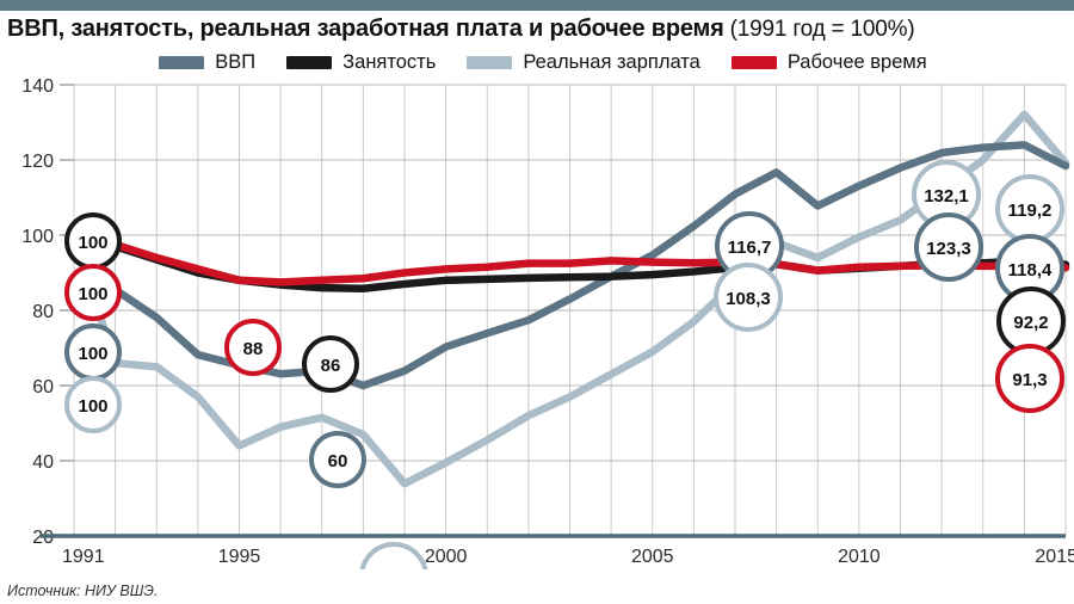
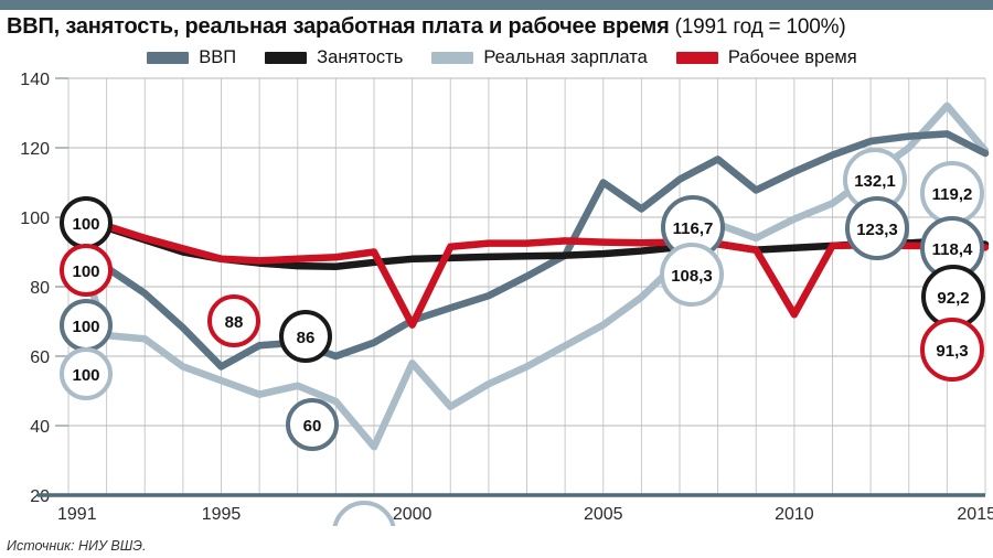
ВВП/1995: 65 -> 57
Реальная зарплата/1995: 44 -> 53
Реальная зарплата/2000: 40 -> 58
Рабочее время/2000: 91 -> 69
ВВП/2005: 95 -> 110
Рабочее время/2010: 92 -> 72
